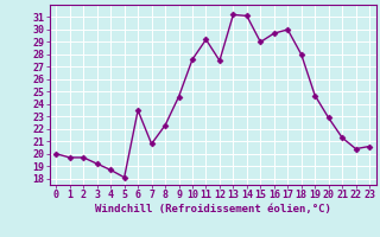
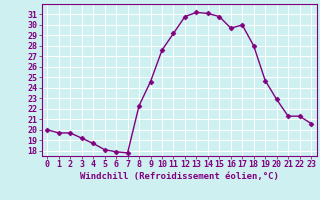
6: 23.5 -> 17.9
7: 20.8 -> 17.8
12: 27.5 -> 30.8
15: 29.0 -> 30.8
22: 20.4 -> 21.3
